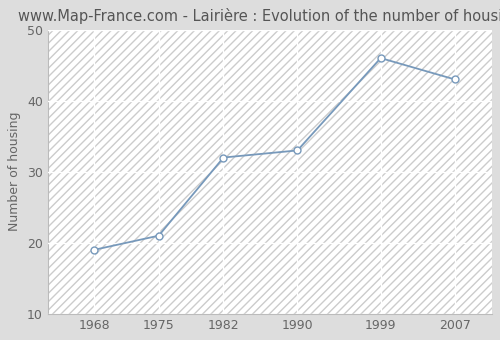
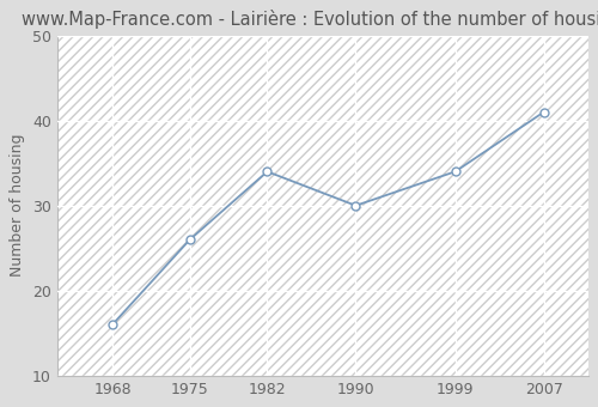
1968: 19 -> 16
1975: 21 -> 26
1982: 32 -> 34
1990: 33 -> 30
1999: 46 -> 34
2007: 43 -> 41
